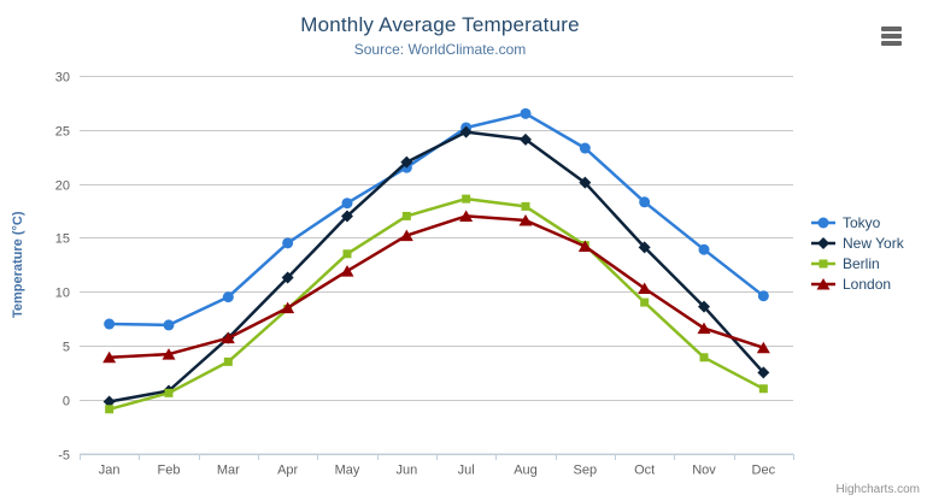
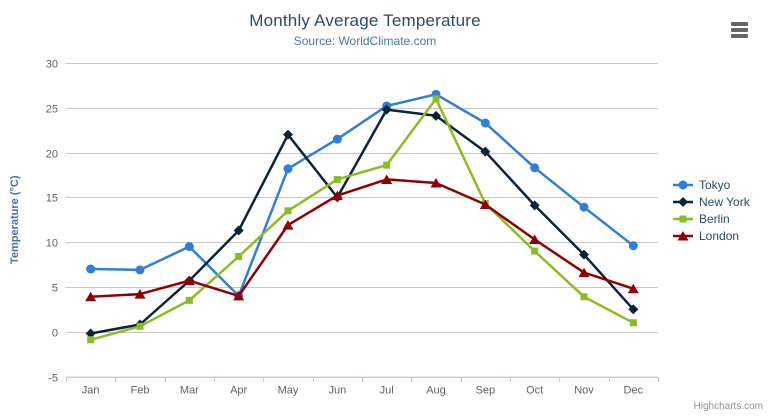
Tokyo/Apr: 14 -> 4
London/Apr: 8 -> 4
New York/May: 17 -> 22
New York/Jun: 22 -> 15
Berlin/Aug: 18 -> 26
